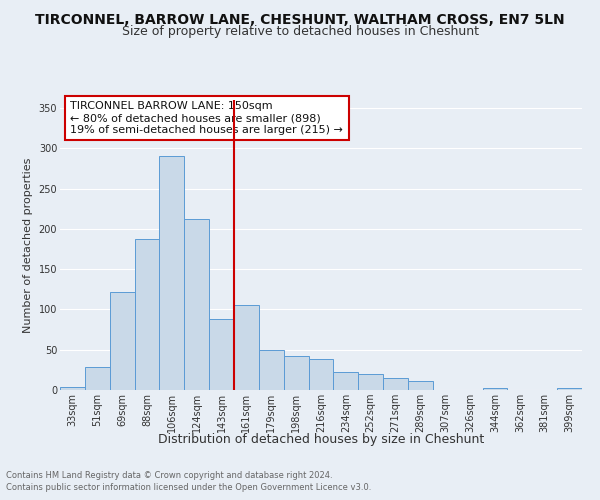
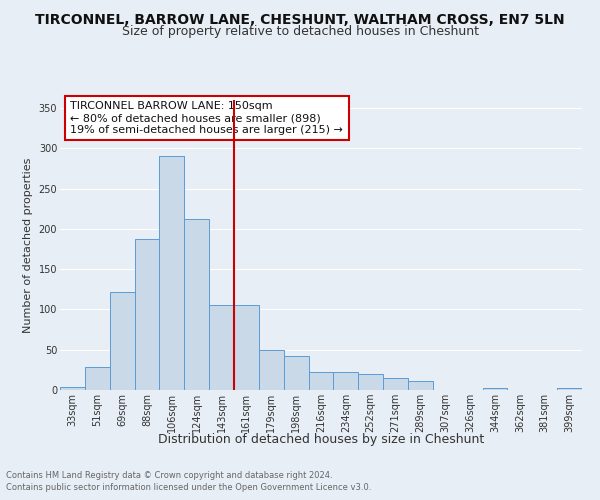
143sqm: 88 -> 106
216sqm: 38 -> 22
